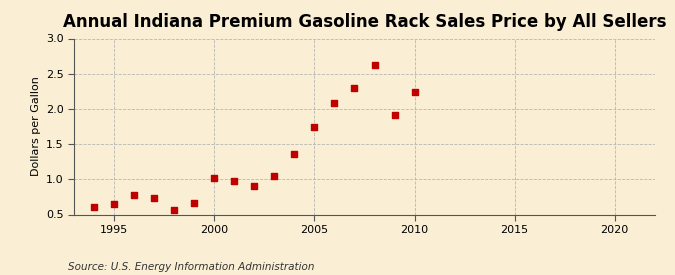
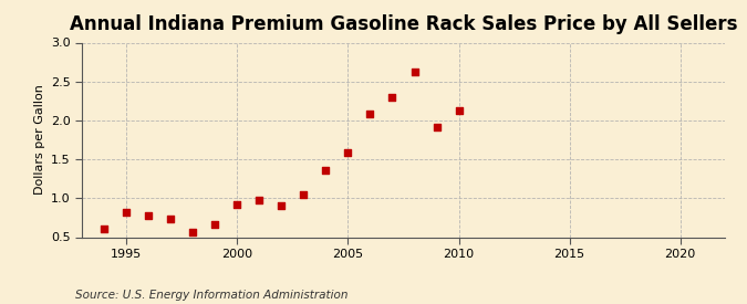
1995: 0.65 -> 0.82
2000: 1.02 -> 0.92
2005: 1.75 -> 1.58
2010: 2.24 -> 2.12
